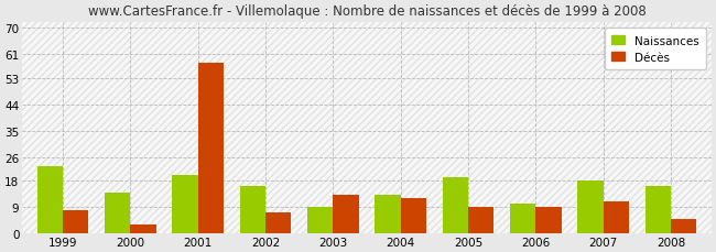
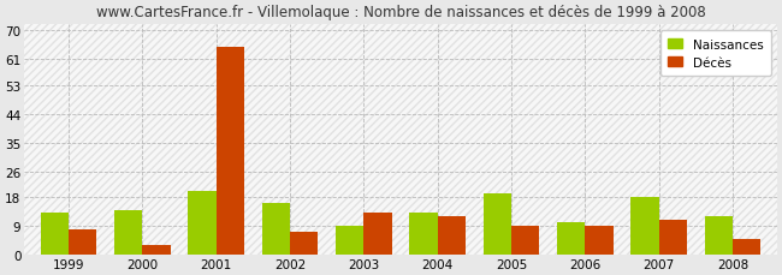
Naissances/1999: 23 -> 13
Décès/2001: 58 -> 65
Naissances/2008: 16 -> 12
